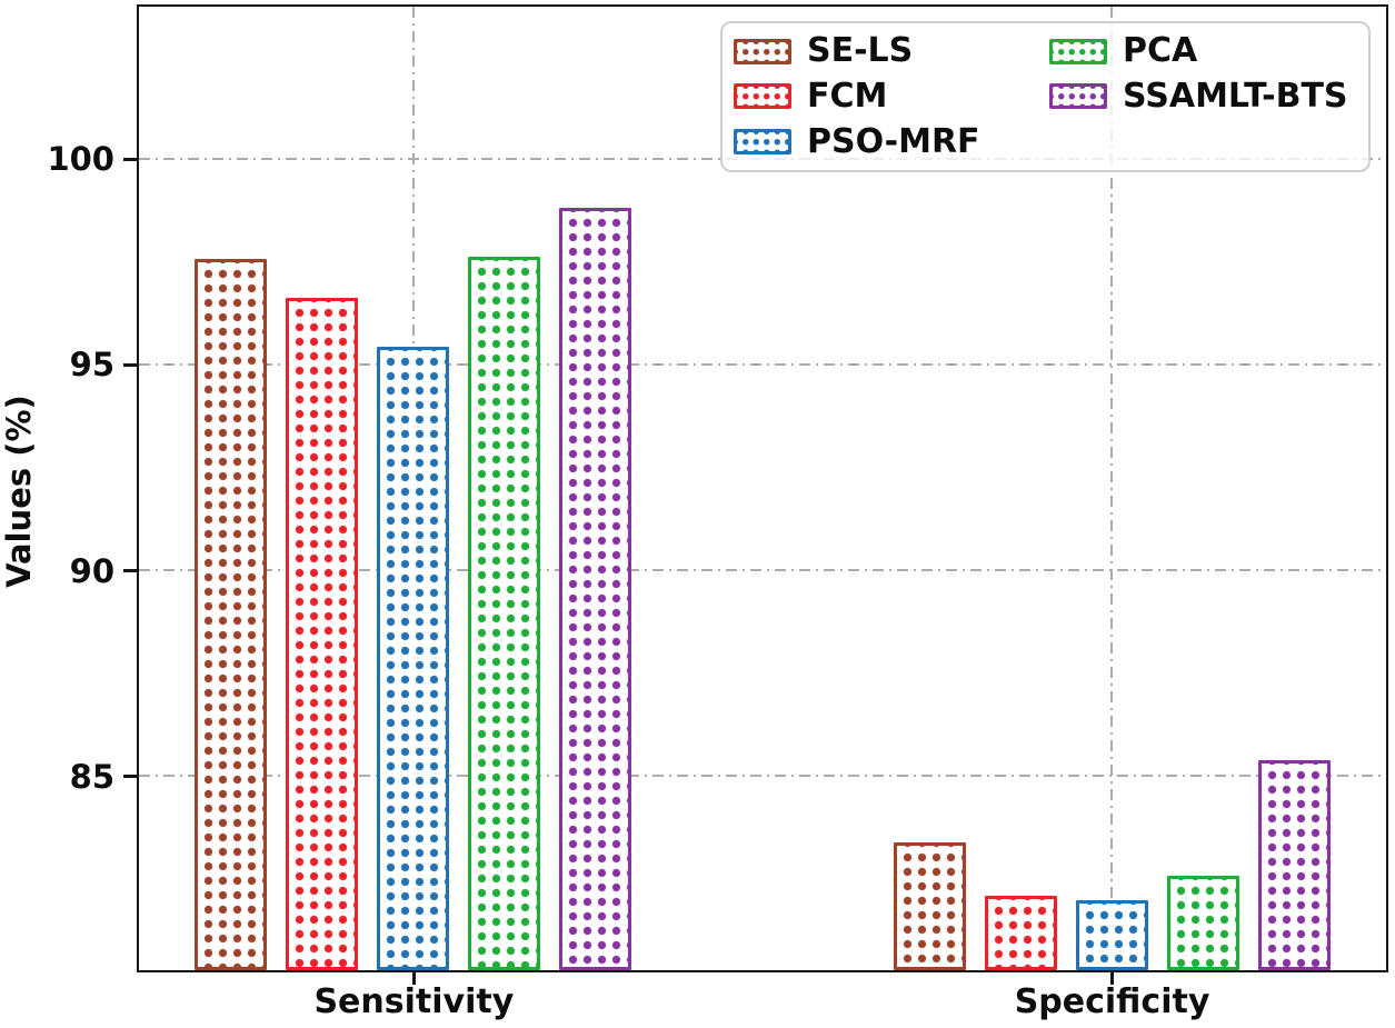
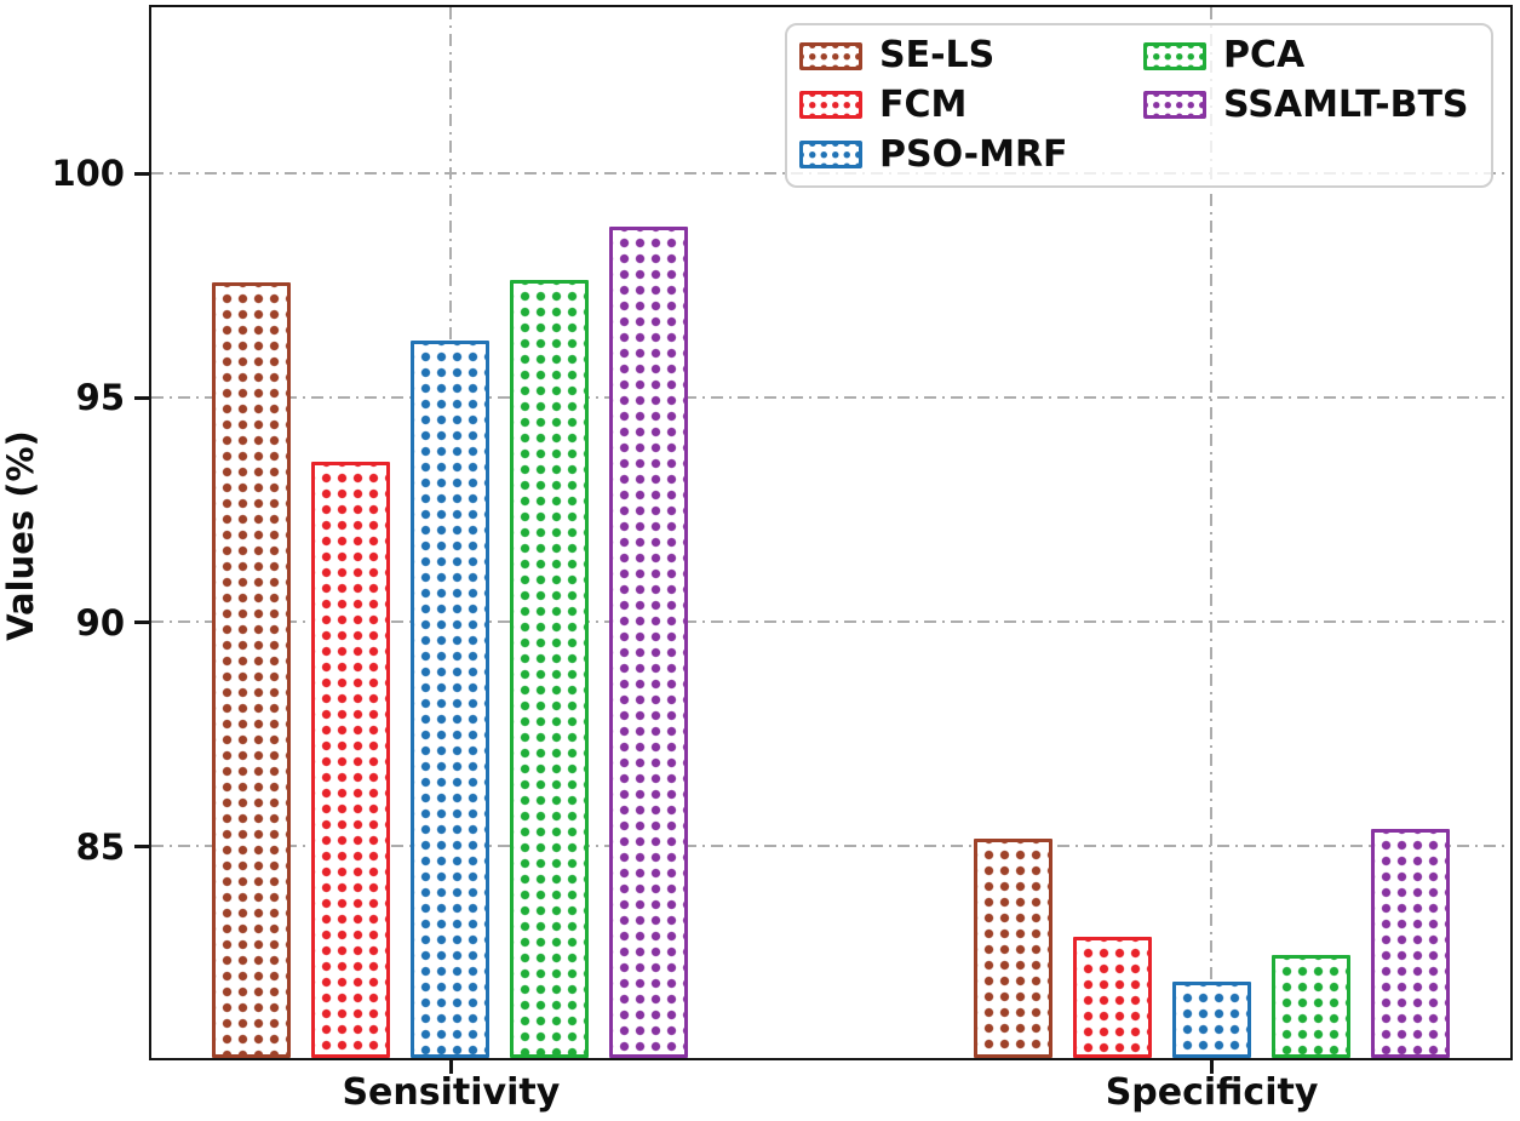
FCM/Sensitivity: 96.7 -> 93.6
PSO-MRF/Sensitivity: 95.5 -> 96.3
SE-LS/Specificity: 83.4 -> 85.2
FCM/Specificity: 82.1 -> 83.0
